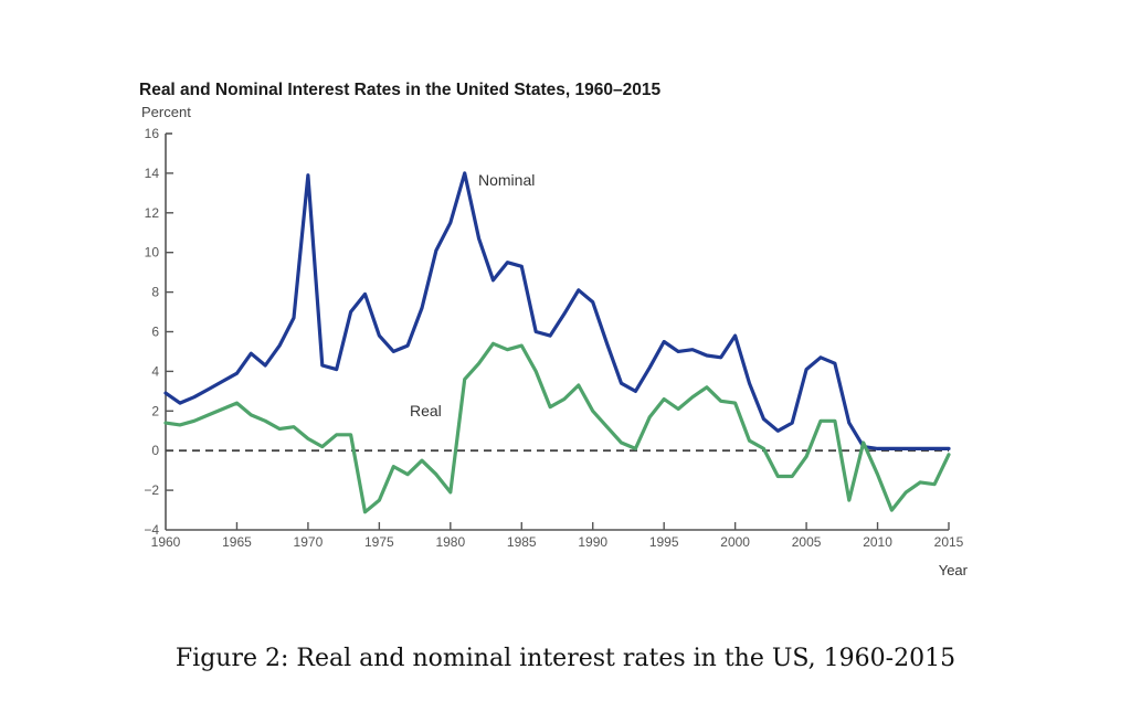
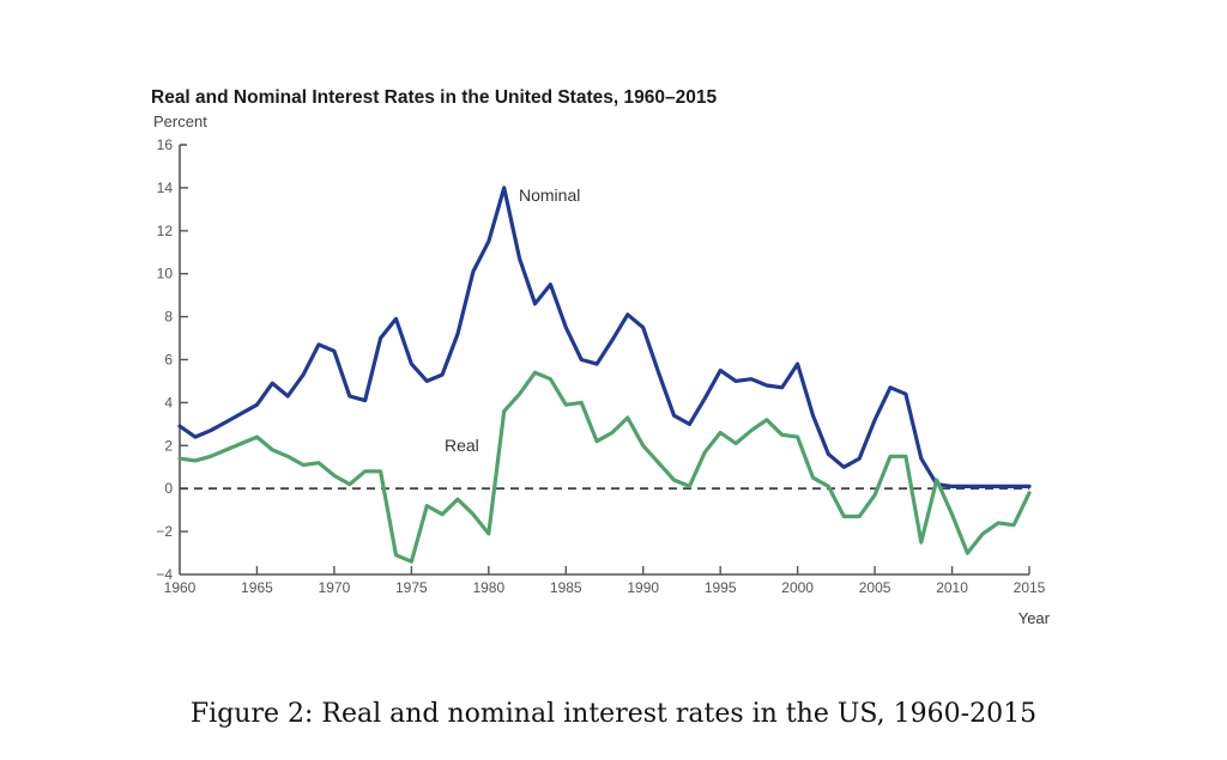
Nominal/1970: 13.9 -> 6.4
Real/1975: -2.5 -> -3.4
Nominal/1985: 9.3 -> 7.5
Real/1985: 5.3 -> 3.9
Nominal/2005: 4.1 -> 3.2
